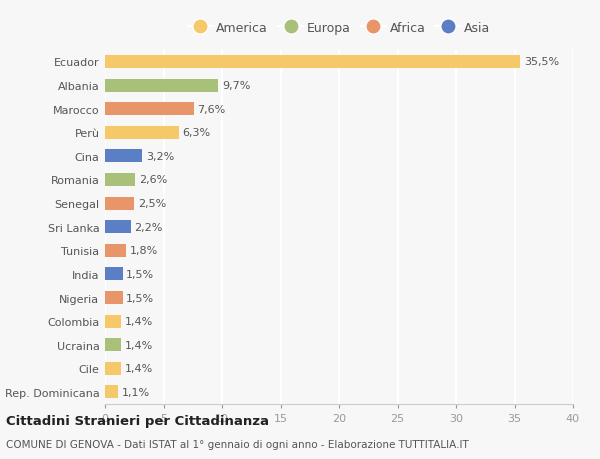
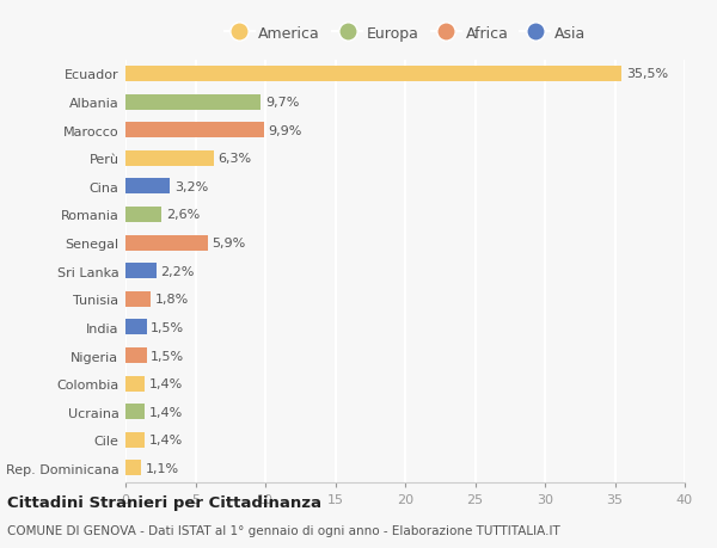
Marocco: 7,6% -> 9,9%
Senegal: 2,5% -> 5,9%
